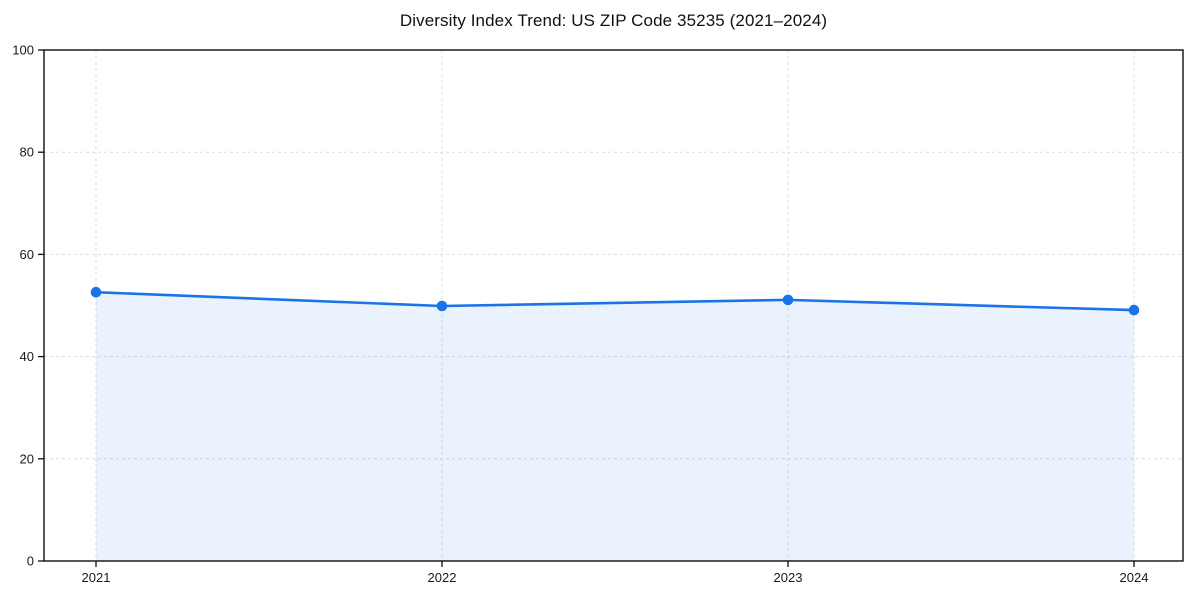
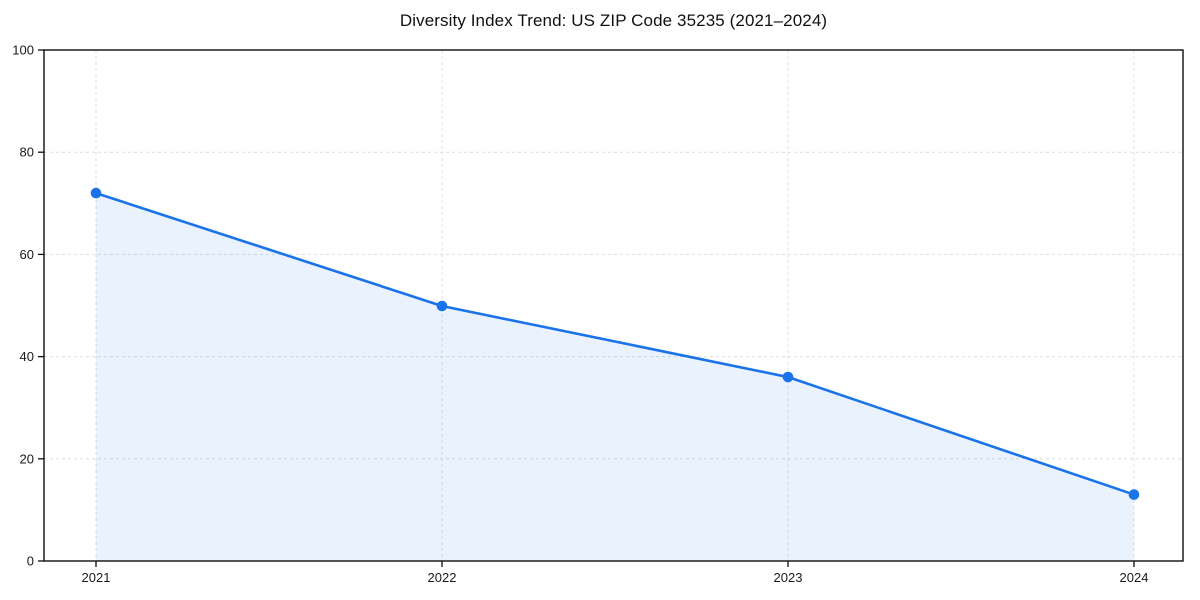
2021: 53 -> 72
2023: 51 -> 36
2024: 49 -> 13
